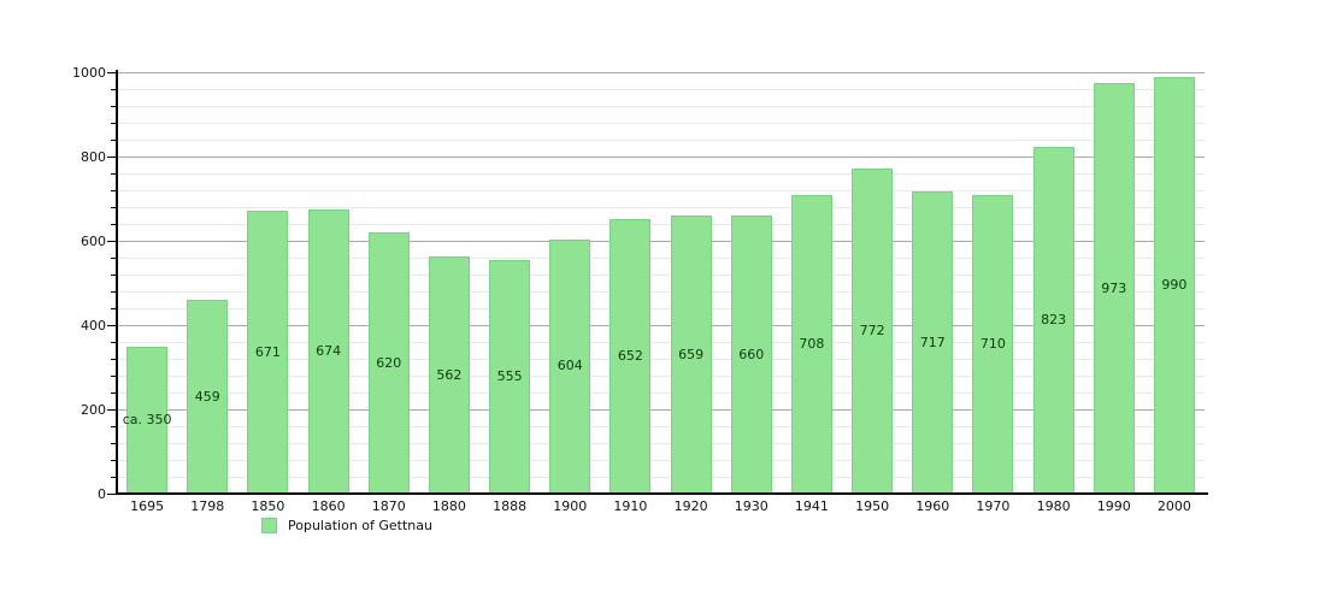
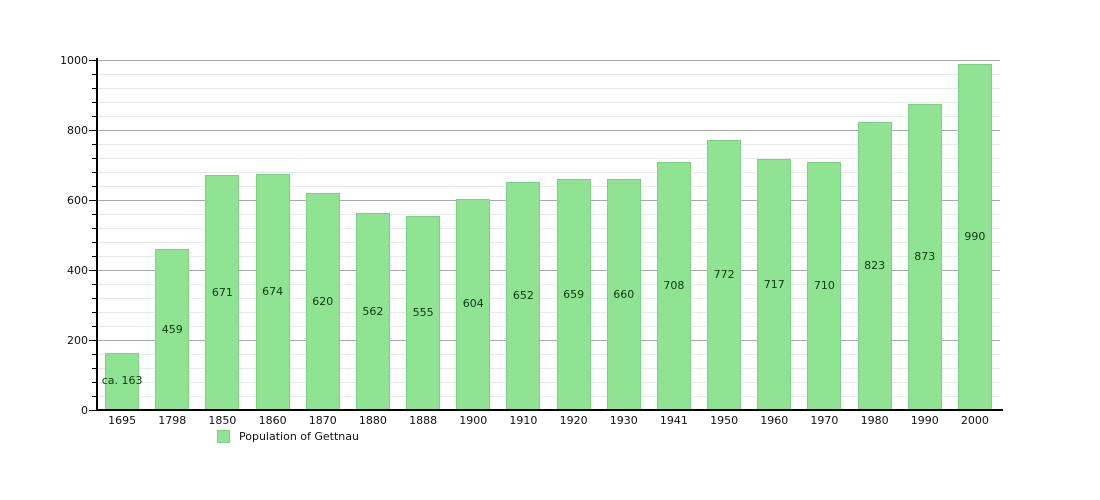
1695: 350 -> 163
1990: 973 -> 873
